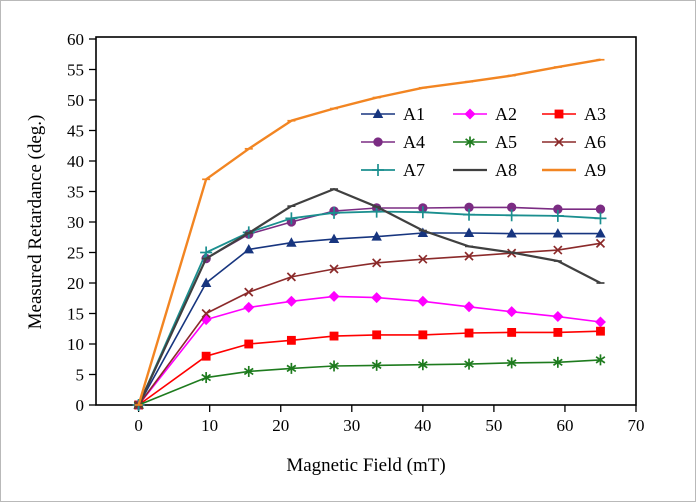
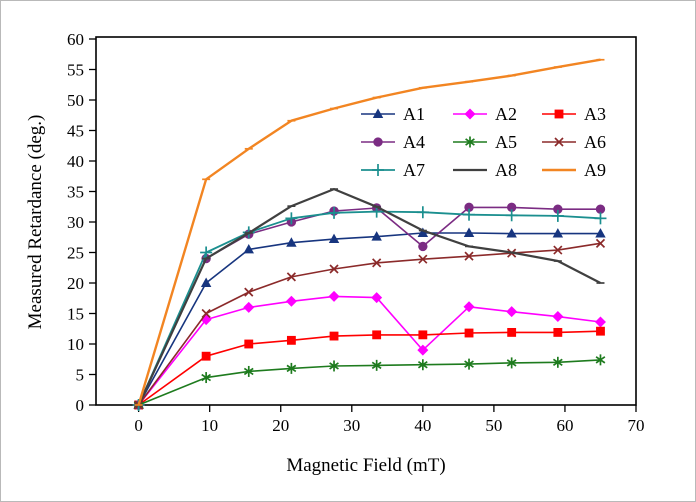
A2/40: 17 -> 9
A4/40: 32 -> 26
